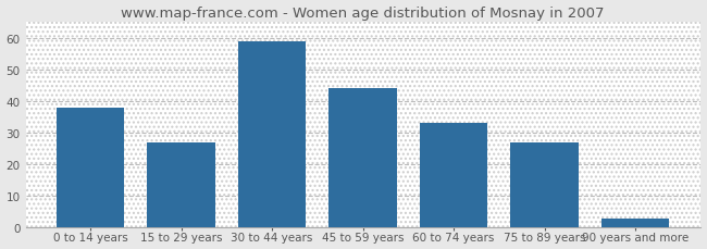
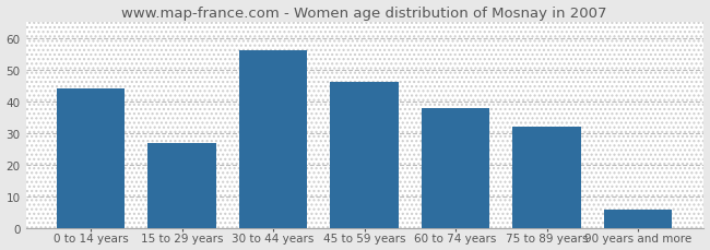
0 to 14 years: 38 -> 44
30 to 44 years: 59 -> 56
45 to 59 years: 44 -> 46
60 to 74 years: 33 -> 38
75 to 89 years: 27 -> 32
90 years and more: 3 -> 6
